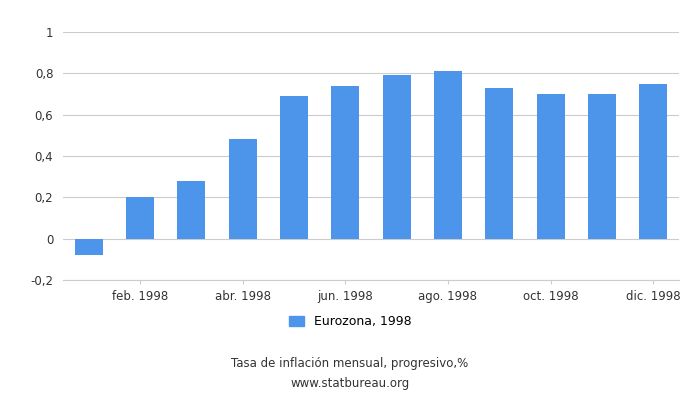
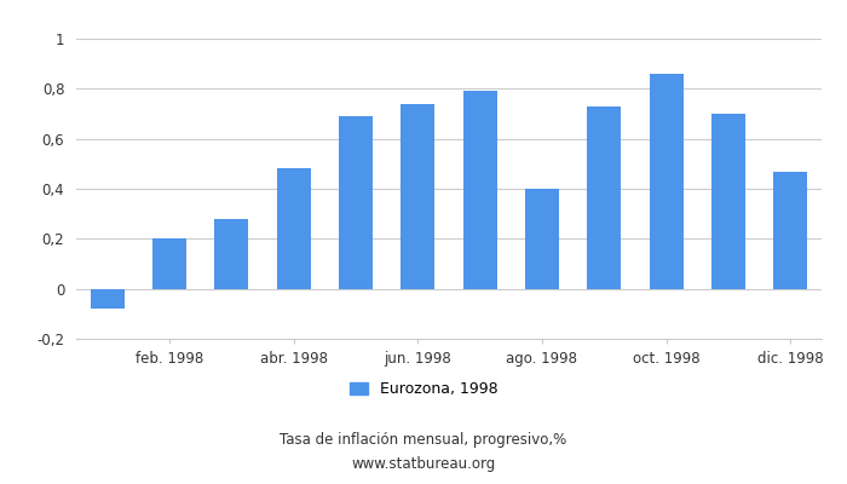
ago. 1998: 0,81 -> 0,40
oct. 1998: 0,70 -> 0,86
dic. 1998: 0,75 -> 0,47
